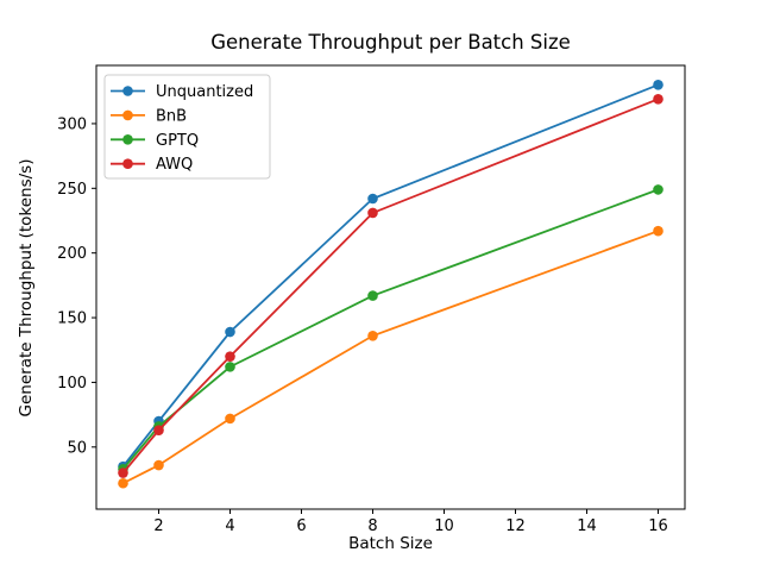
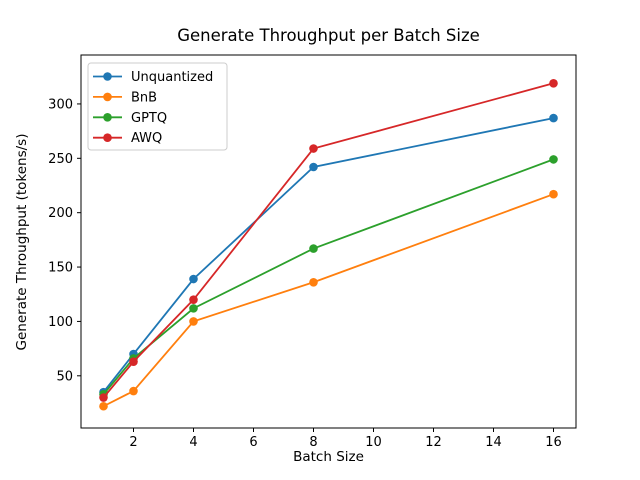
BnB/4: 72 -> 100
AWQ/8: 231 -> 259
Unquantized/16: 330 -> 287
